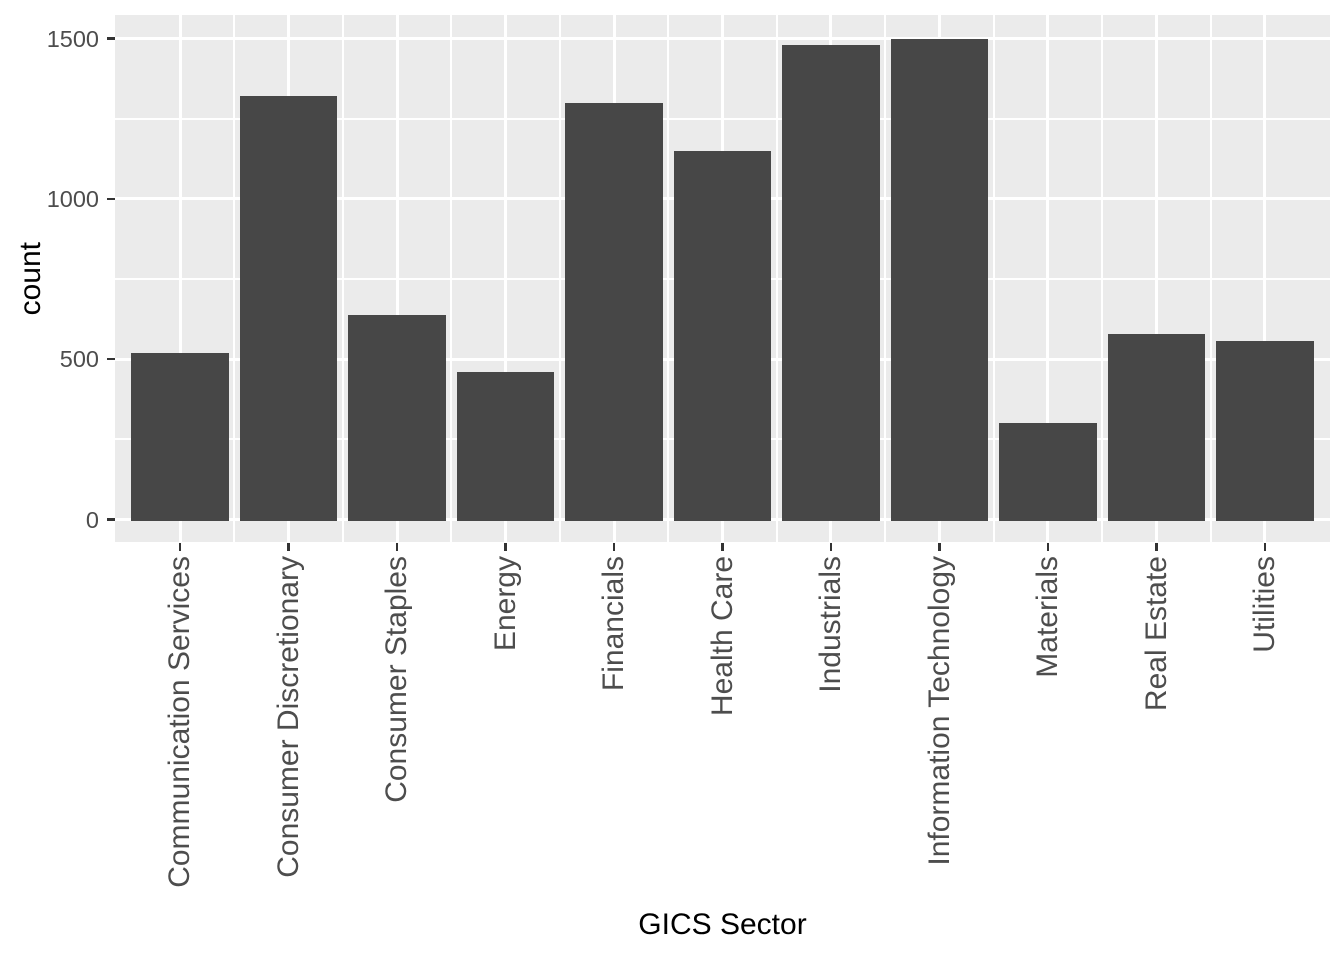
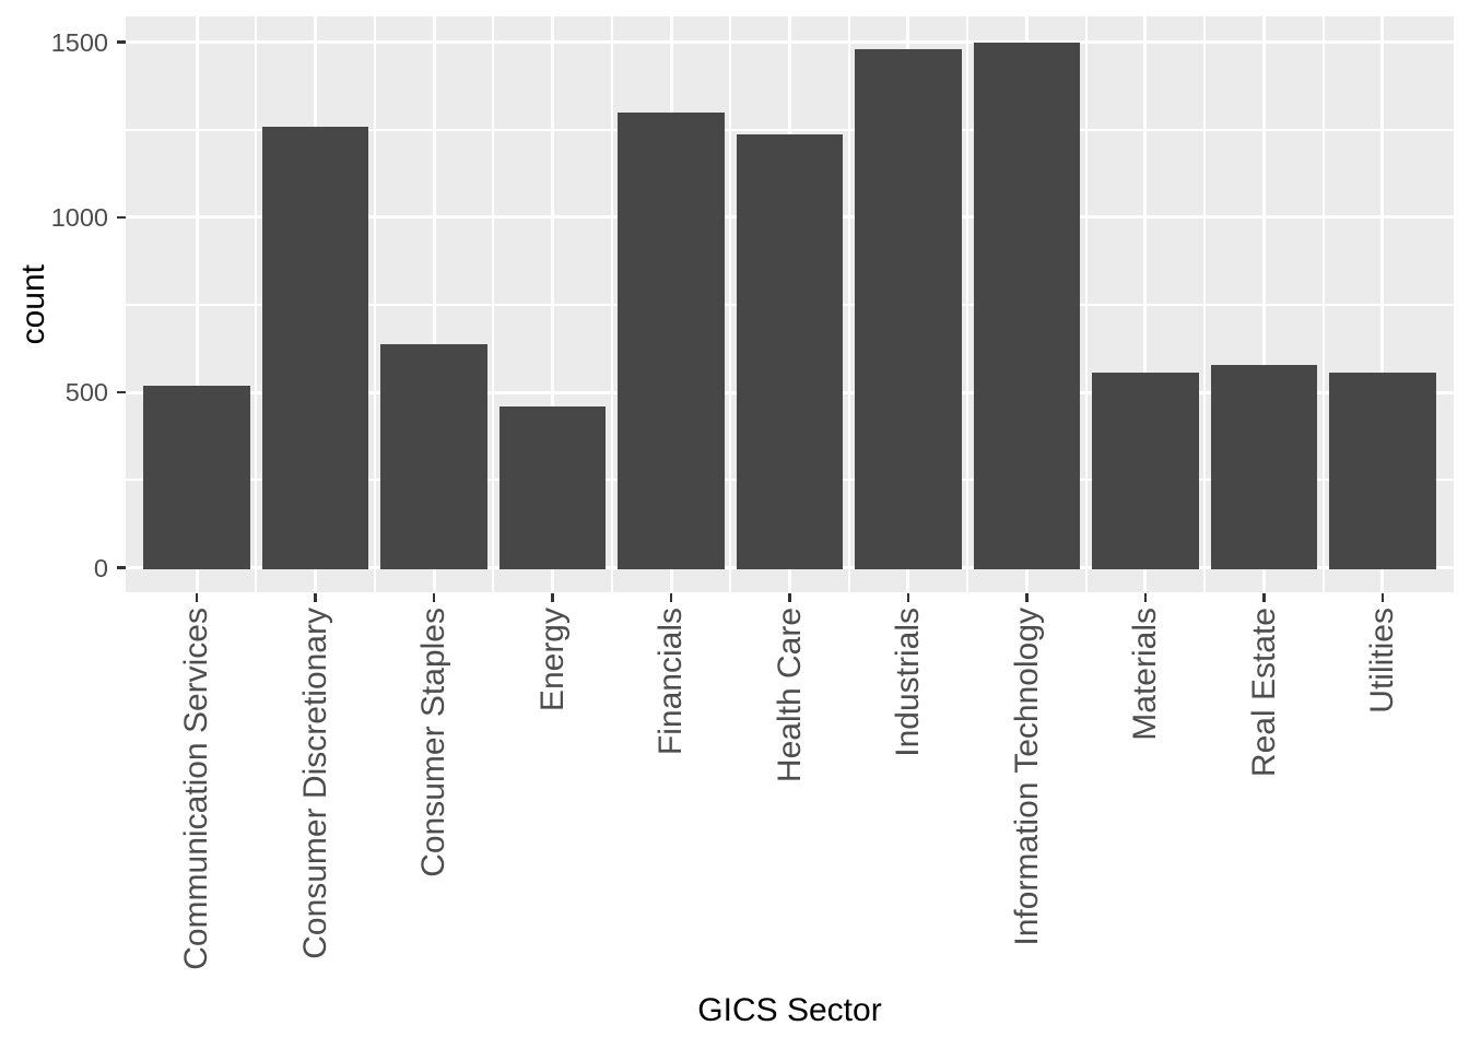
Consumer Discretionary: 1320 -> 1260
Health Care: 1150 -> 1240
Materials: 300 -> 560
